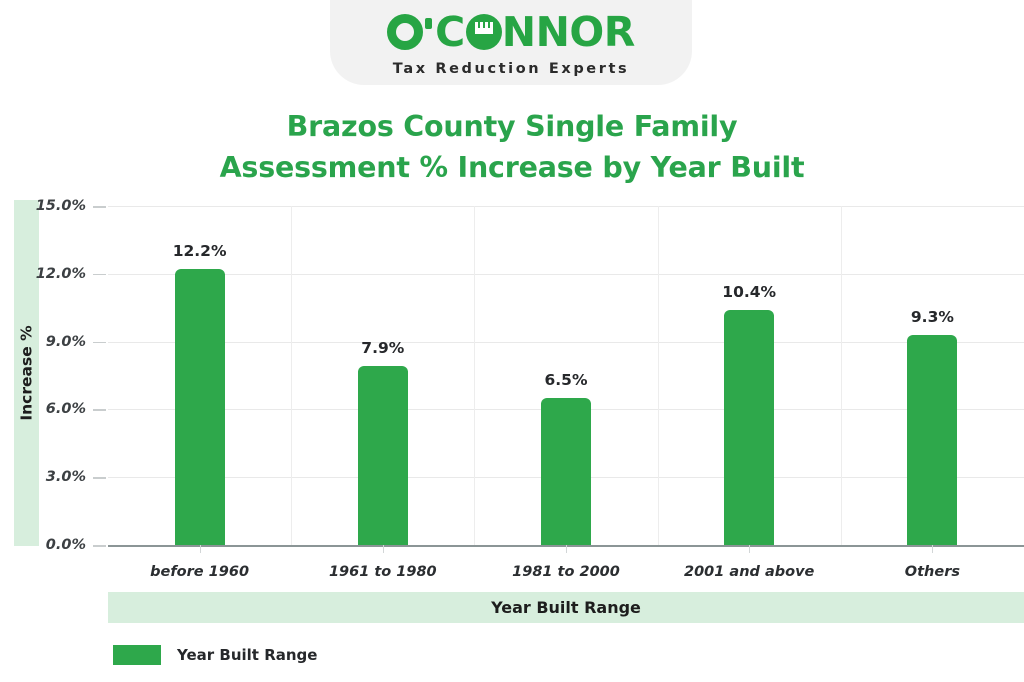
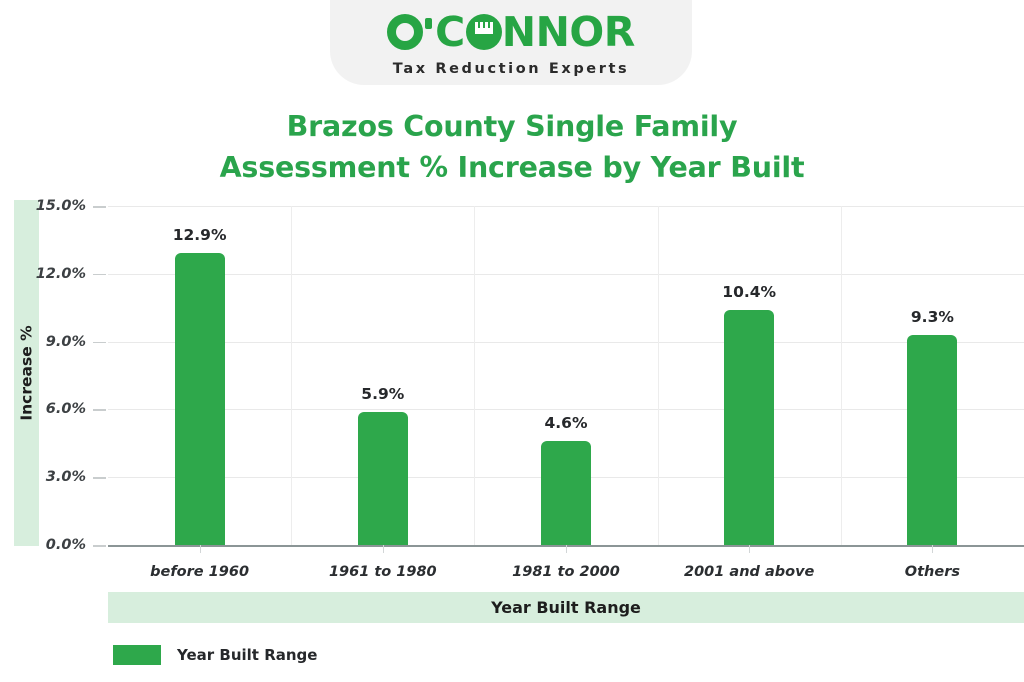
before 1960: 12.2% -> 12.9%
1961 to 1980: 7.9% -> 5.9%
1981 to 2000: 6.5% -> 4.6%
